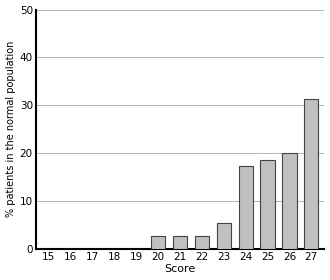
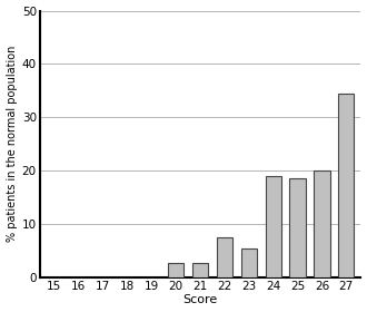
22: 2.7 -> 7.5
24: 17.3 -> 19.0
27: 31.3 -> 34.5
